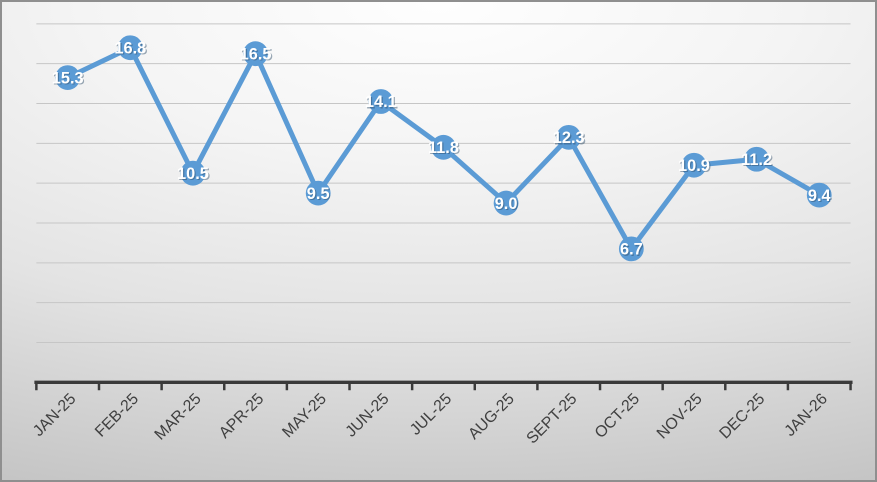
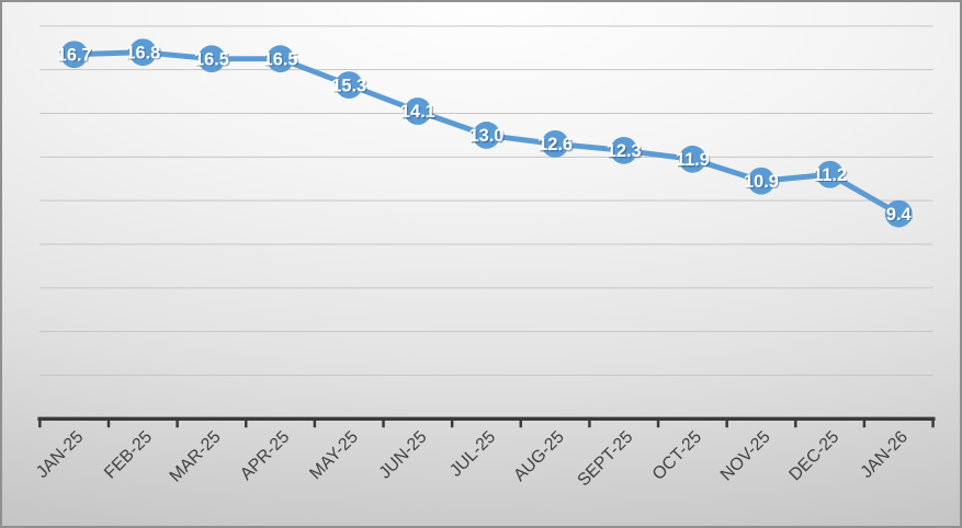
JAN-25: 15.3 -> 16.7
MAR-25: 10.5 -> 16.5
MAY-25: 9.5 -> 15.3
JUL-25: 11.8 -> 13.0
AUG-25: 9.0 -> 12.6
OCT-25: 6.7 -> 11.9
